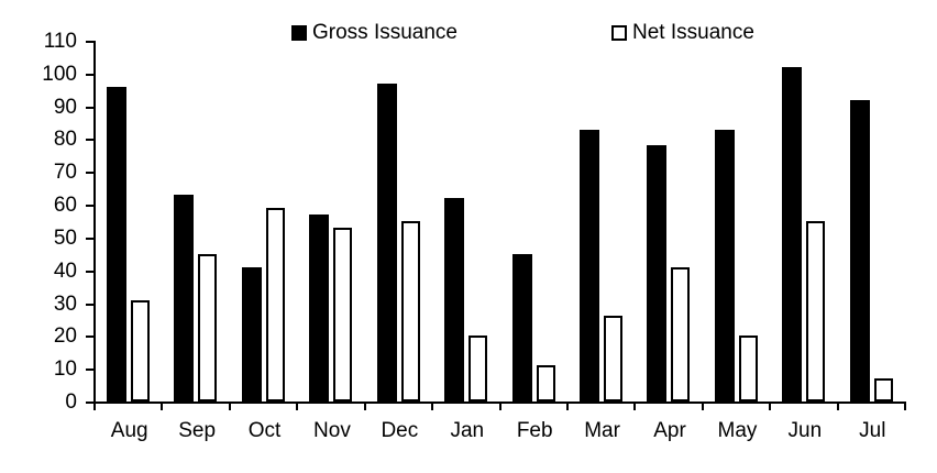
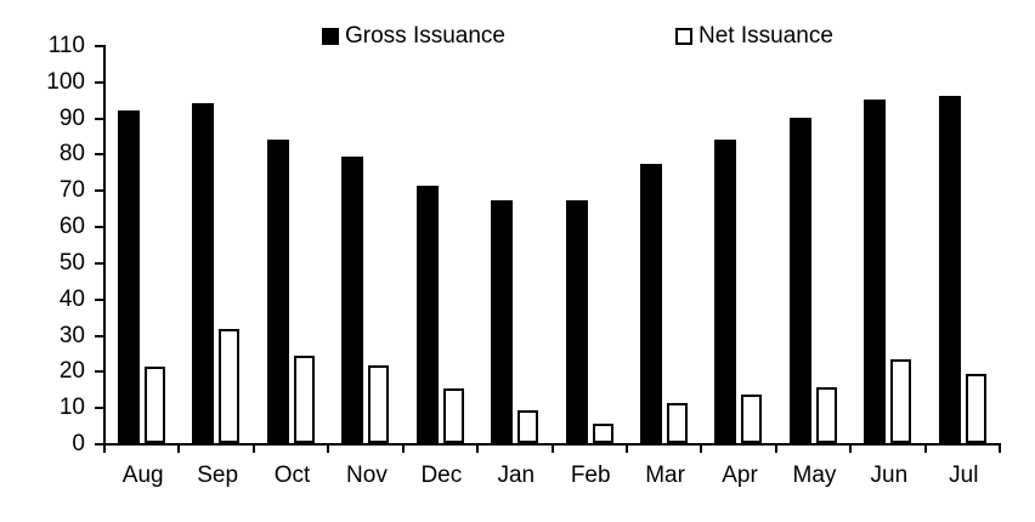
Gross Issuance/Aug: 96 -> 92
Net Issuance/Aug: 31 -> 21
Gross Issuance/Sep: 63 -> 94
Net Issuance/Sep: 45 -> 32
Gross Issuance/Oct: 41 -> 84
Net Issuance/Oct: 59 -> 24
Gross Issuance/Nov: 57 -> 79
Net Issuance/Nov: 53 -> 22
Gross Issuance/Dec: 97 -> 71
Net Issuance/Dec: 55 -> 15
Gross Issuance/Jan: 62 -> 67
Net Issuance/Jan: 20 -> 9
Gross Issuance/Feb: 45 -> 67
Net Issuance/Feb: 11 -> 6
Gross Issuance/Mar: 83 -> 77
Net Issuance/Mar: 26 -> 11
Gross Issuance/Apr: 78 -> 84
Net Issuance/Apr: 41 -> 14
Gross Issuance/May: 83 -> 90
Net Issuance/May: 20 -> 16
Gross Issuance/Jun: 102 -> 95
Net Issuance/Jun: 55 -> 23
Gross Issuance/Jul: 92 -> 96
Net Issuance/Jul: 7 -> 19
